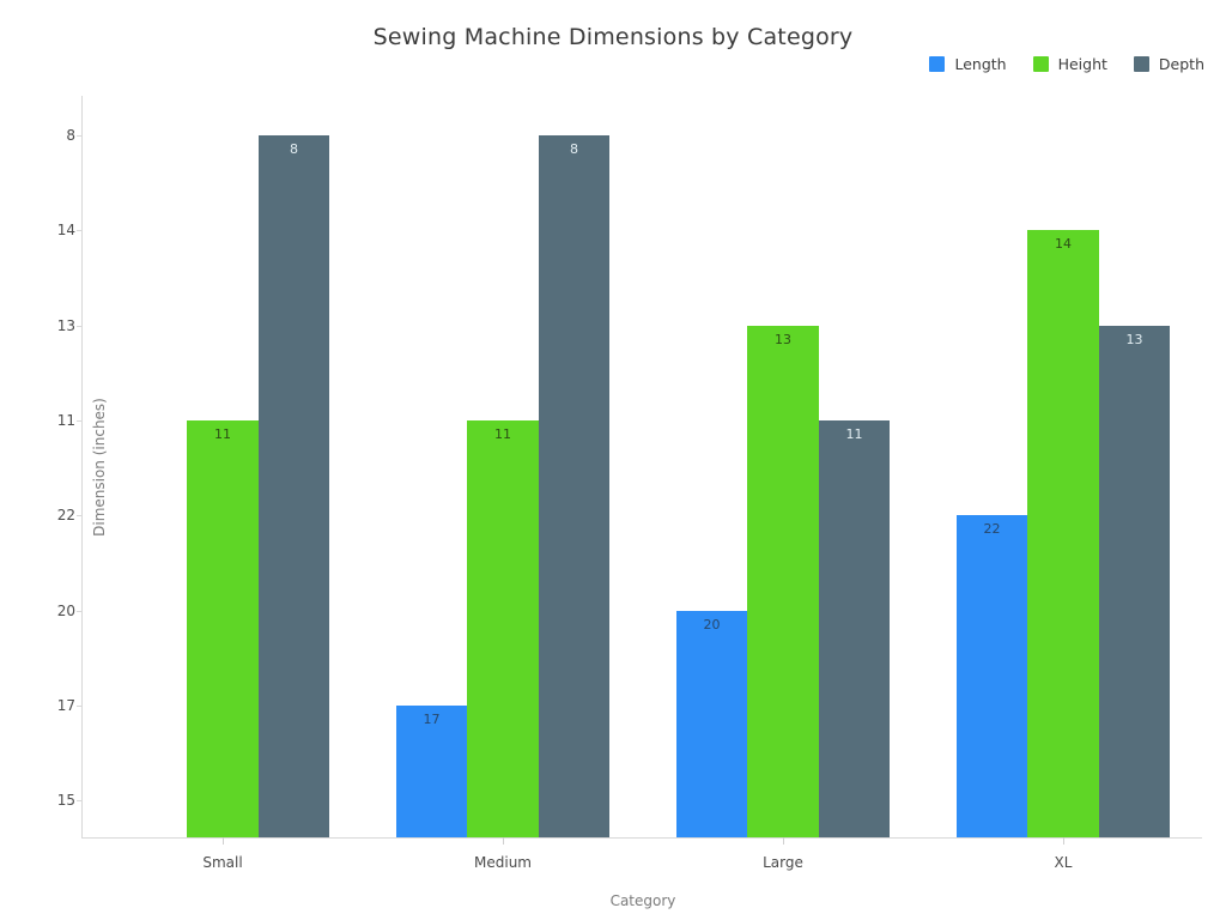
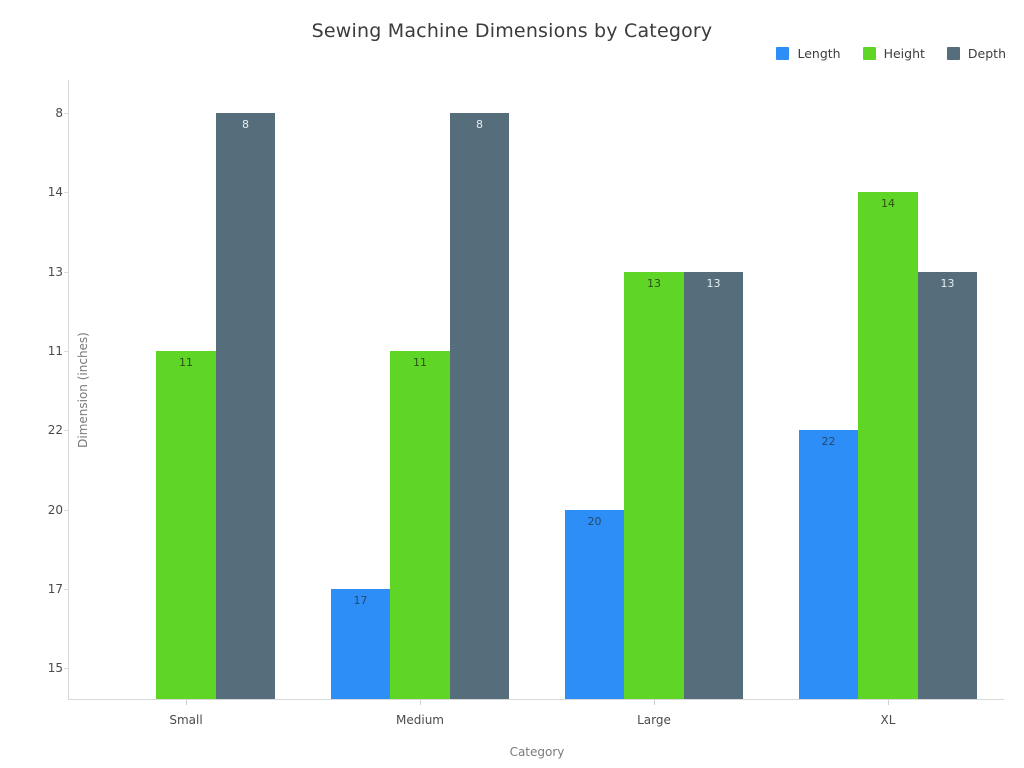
Depth/Large: 11 -> 13
